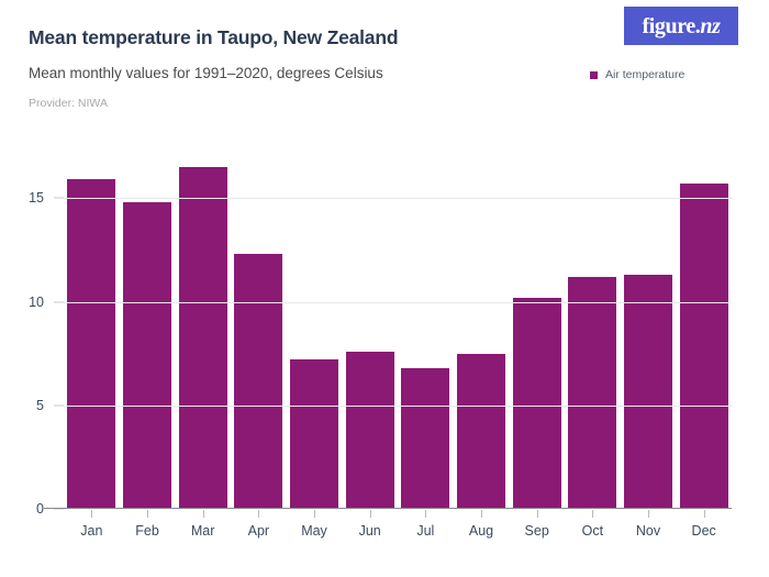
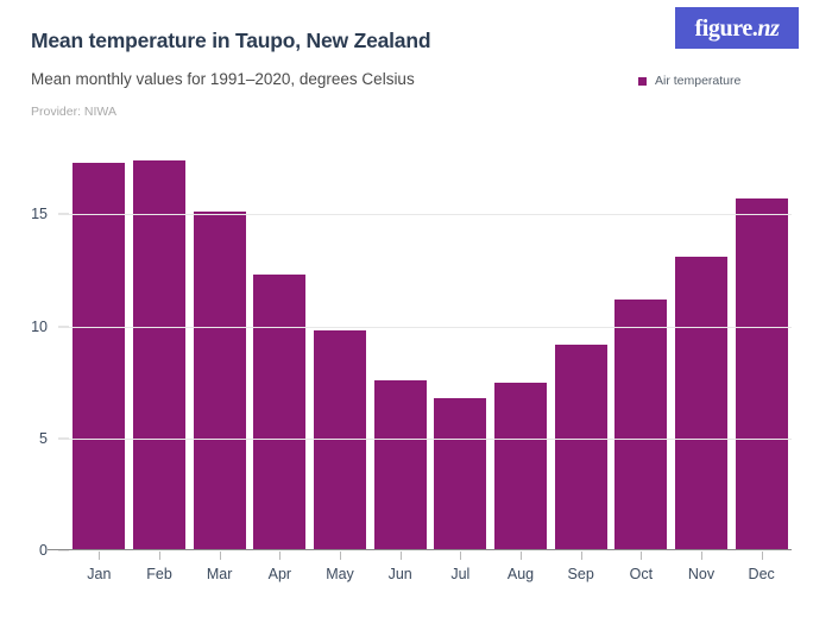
Jan: 15.9 -> 17.3
Feb: 14.8 -> 17.4
Mar: 16.5 -> 15.1
May: 7.2 -> 9.8
Sep: 10.2 -> 9.2
Nov: 11.3 -> 13.1
